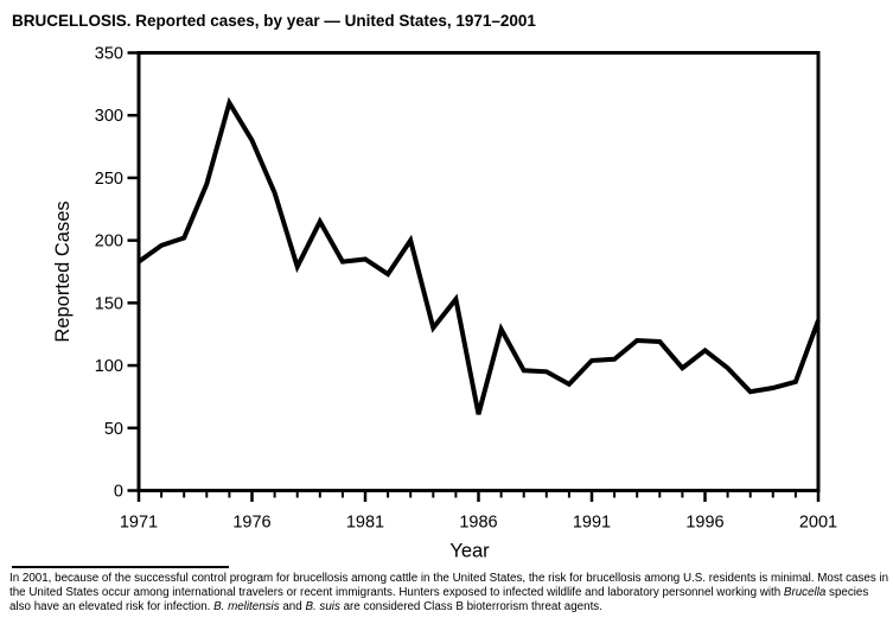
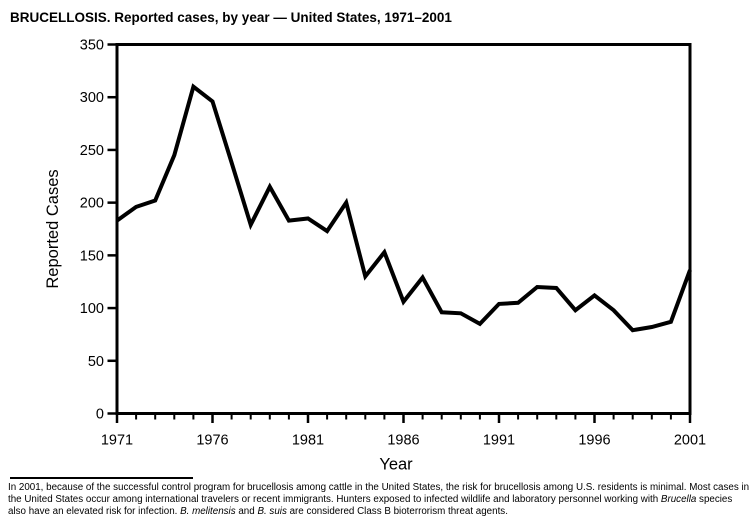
1976: 280 -> 296
1986: 61 -> 106
